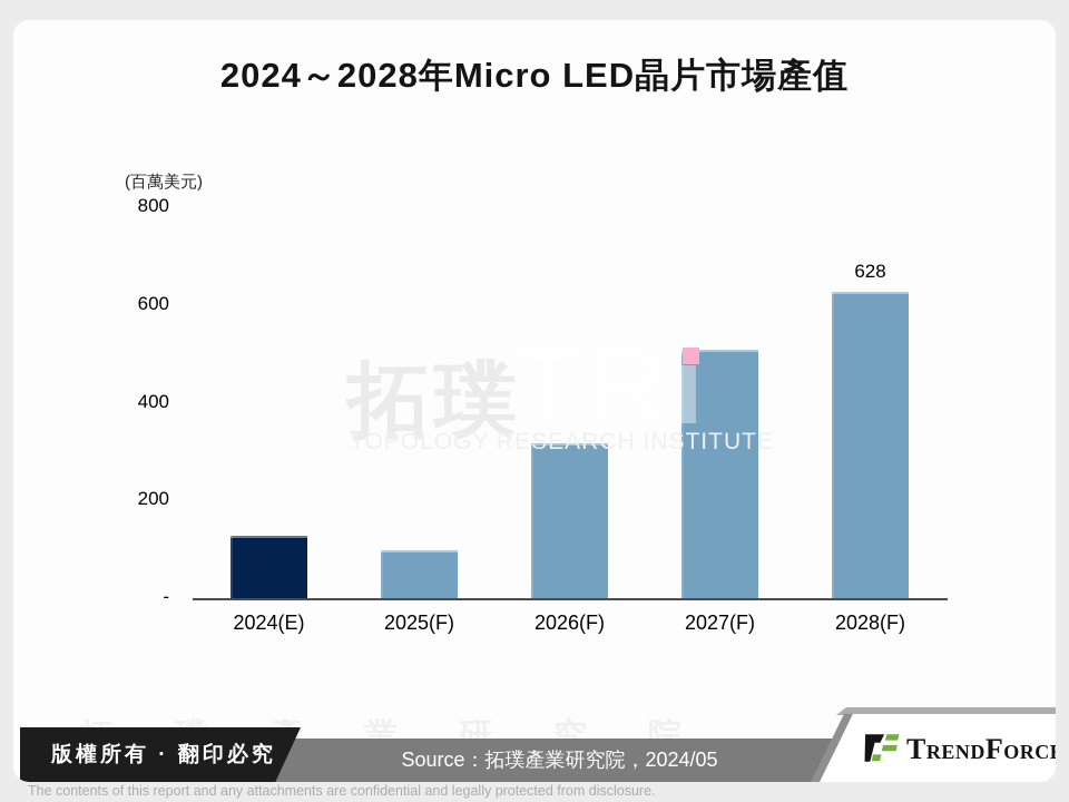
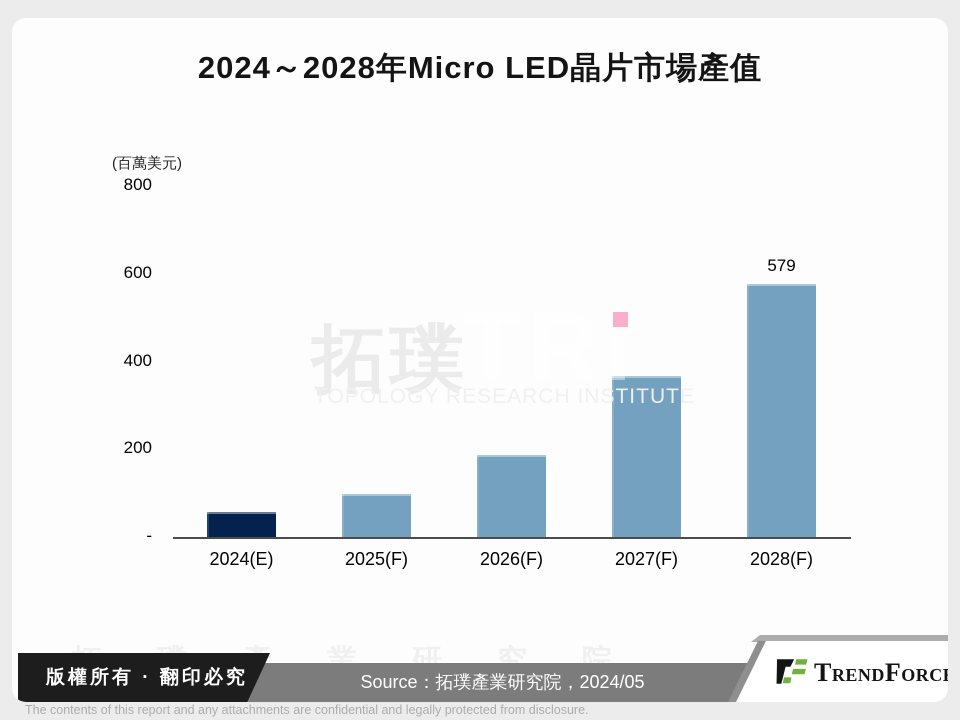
2024(E): 130 -> 60
2026(F): 320 -> 190
2027(F): 510 -> 370
2028(F): 628 -> 579
